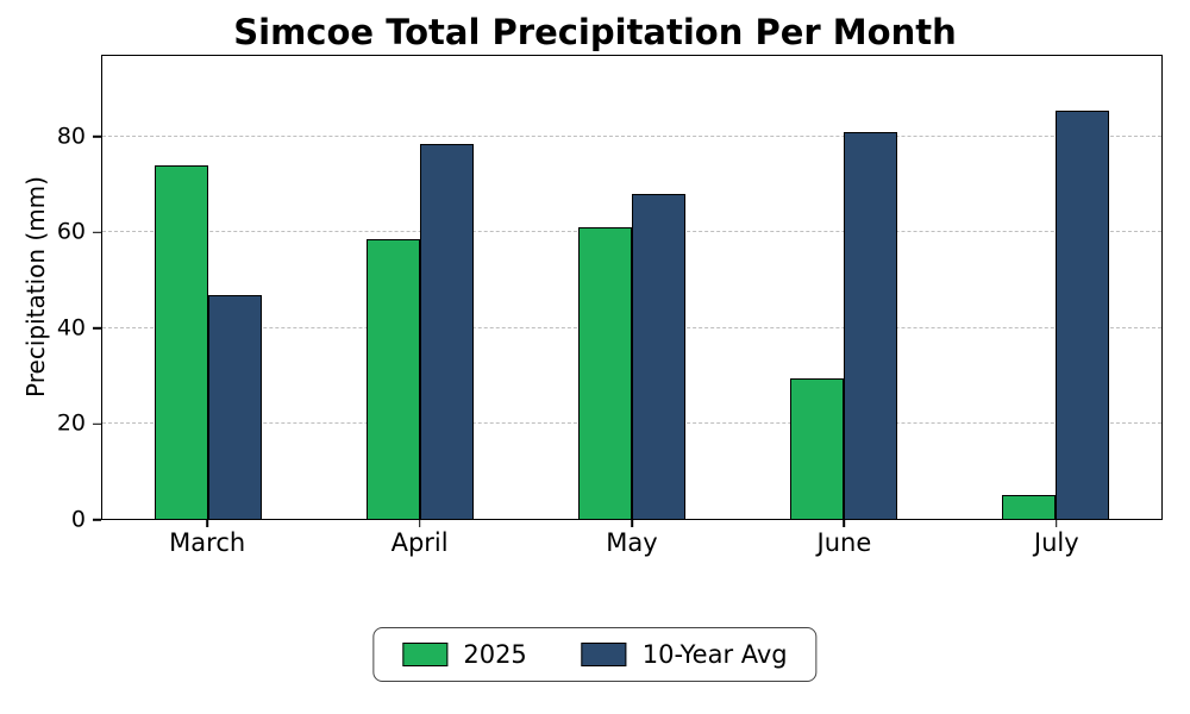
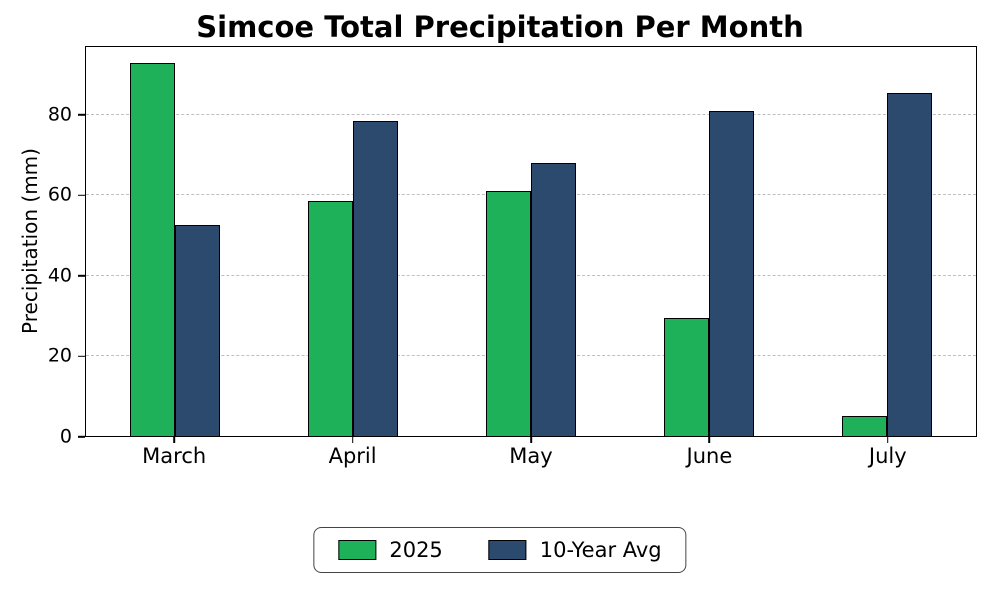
2025/March: 74 -> 93
10-Year Avg/March: 47 -> 52
